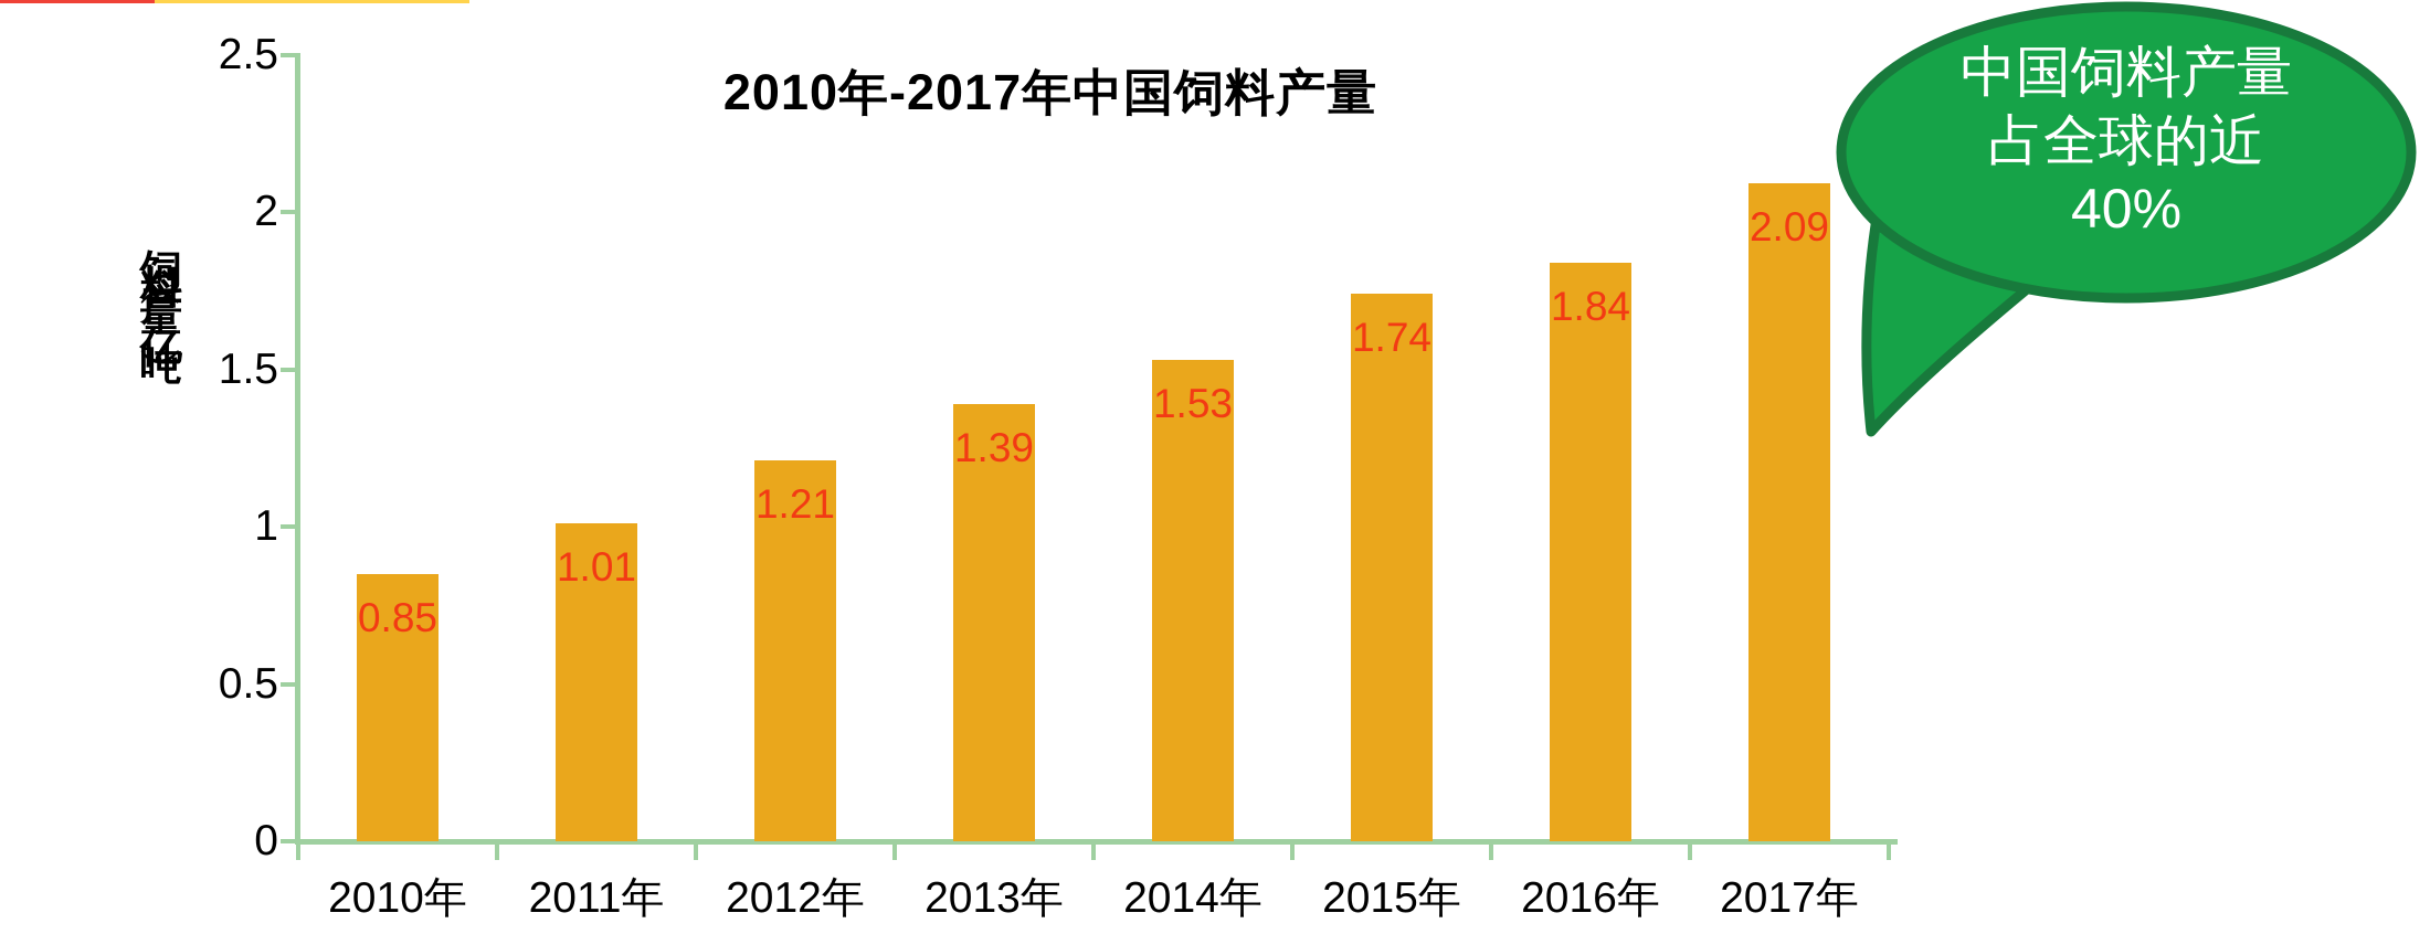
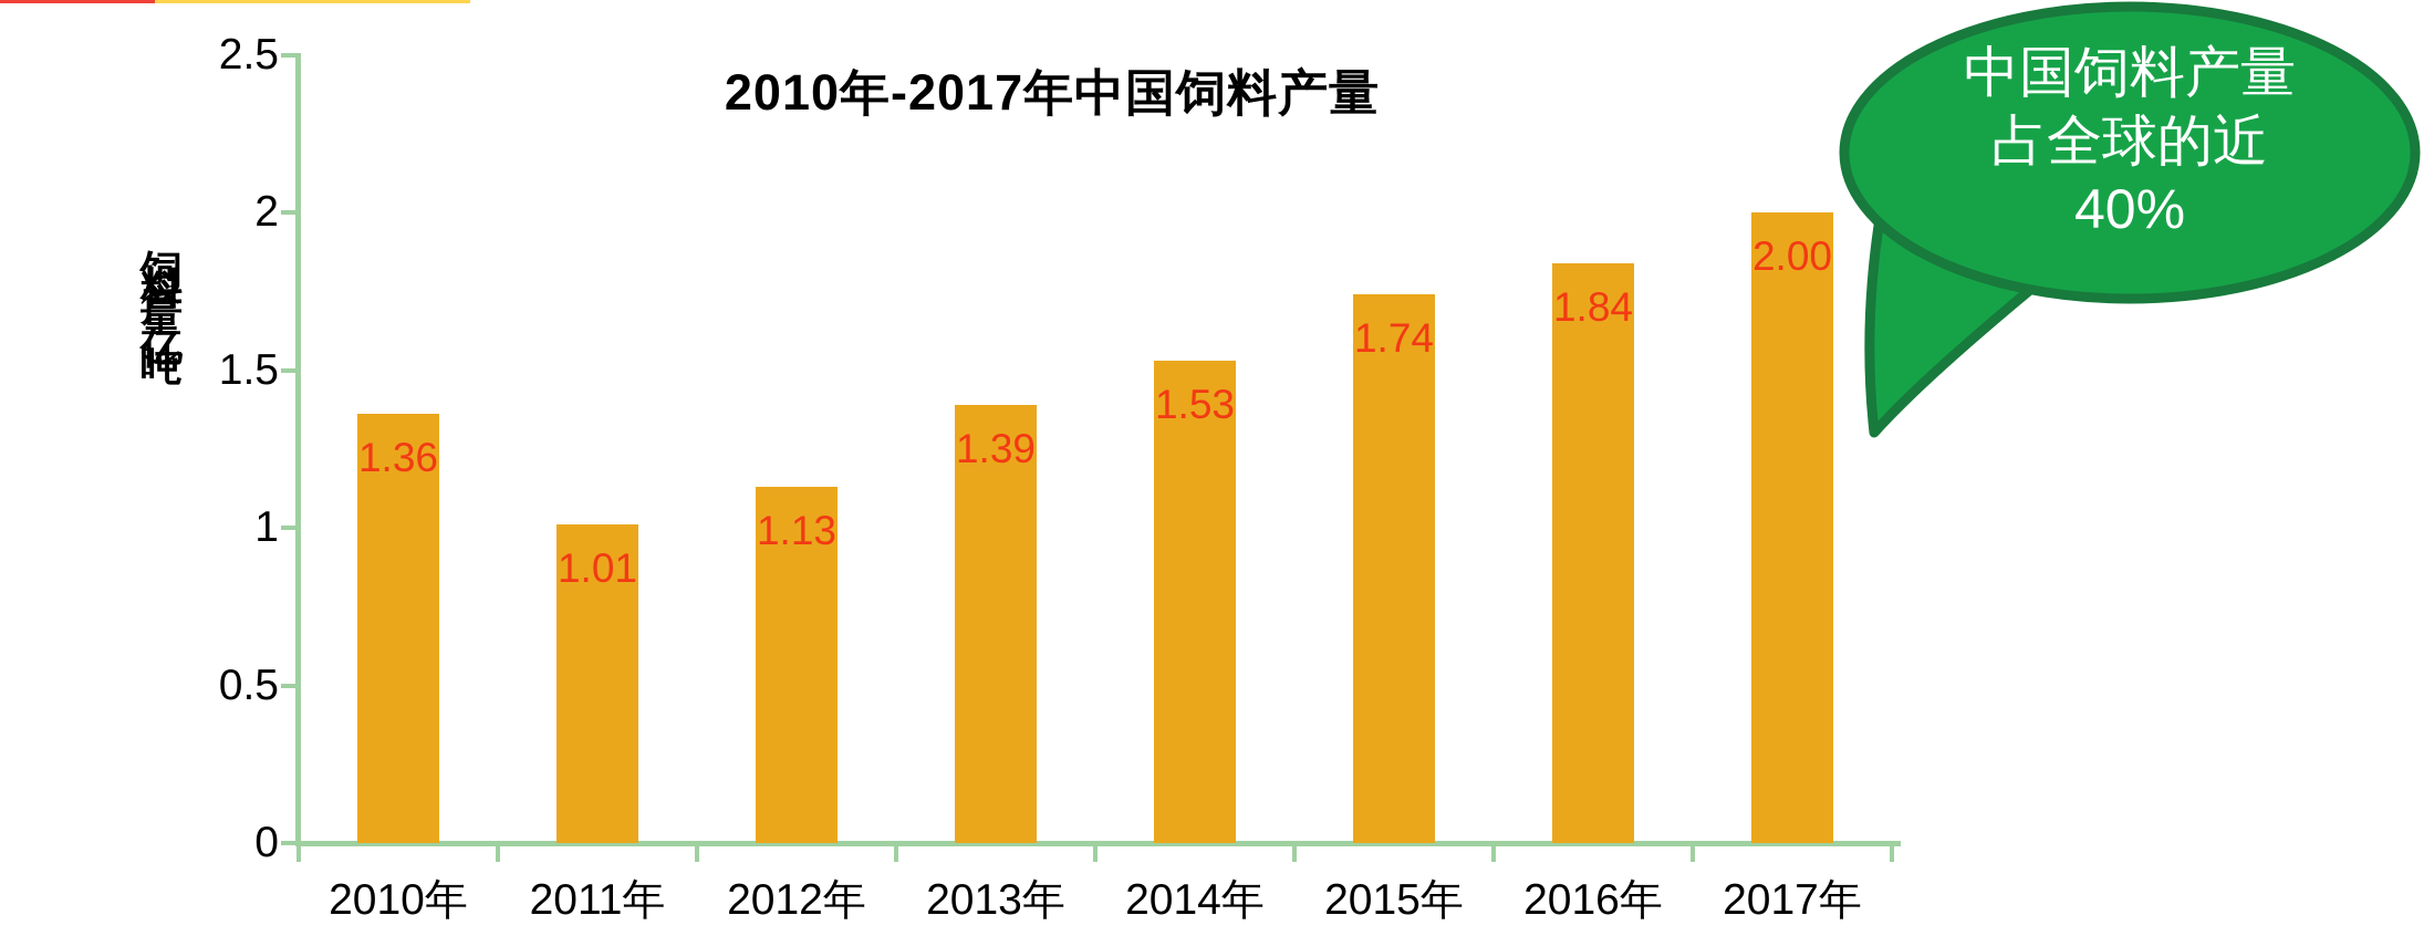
2010年: 0.85 -> 1.36
2012年: 1.21 -> 1.13
2017年: 2.09 -> 2.00
